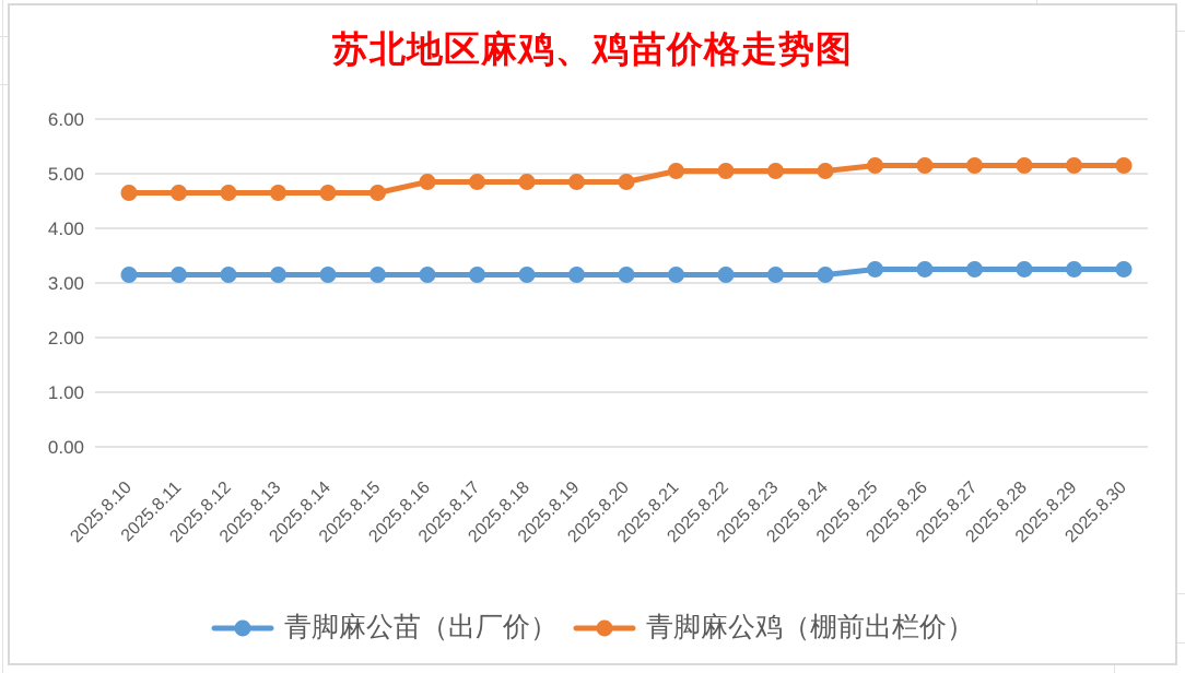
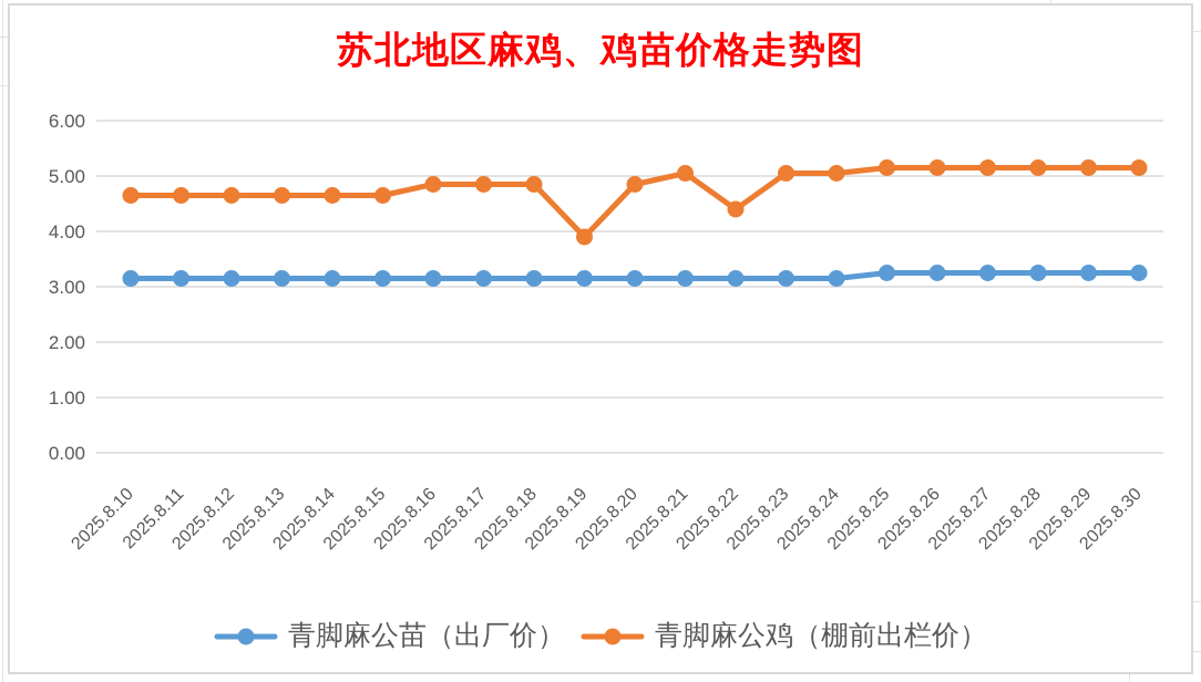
青脚麻公鸡（棚前出栏价）/2025.8.19: 4.8 -> 3.9
青脚麻公鸡（棚前出栏价）/2025.8.22: 5.0 -> 4.4
